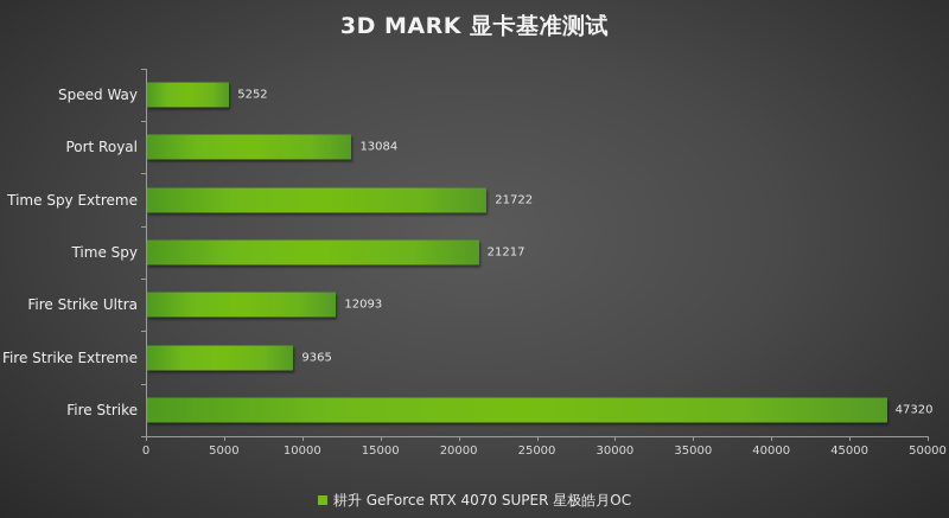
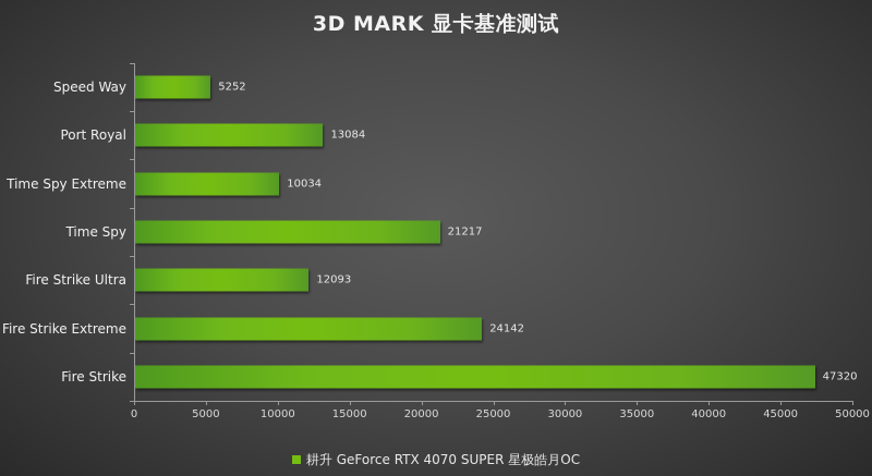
Time Spy Extreme: 21722 -> 10034
Fire Strike Extreme: 9365 -> 24142
